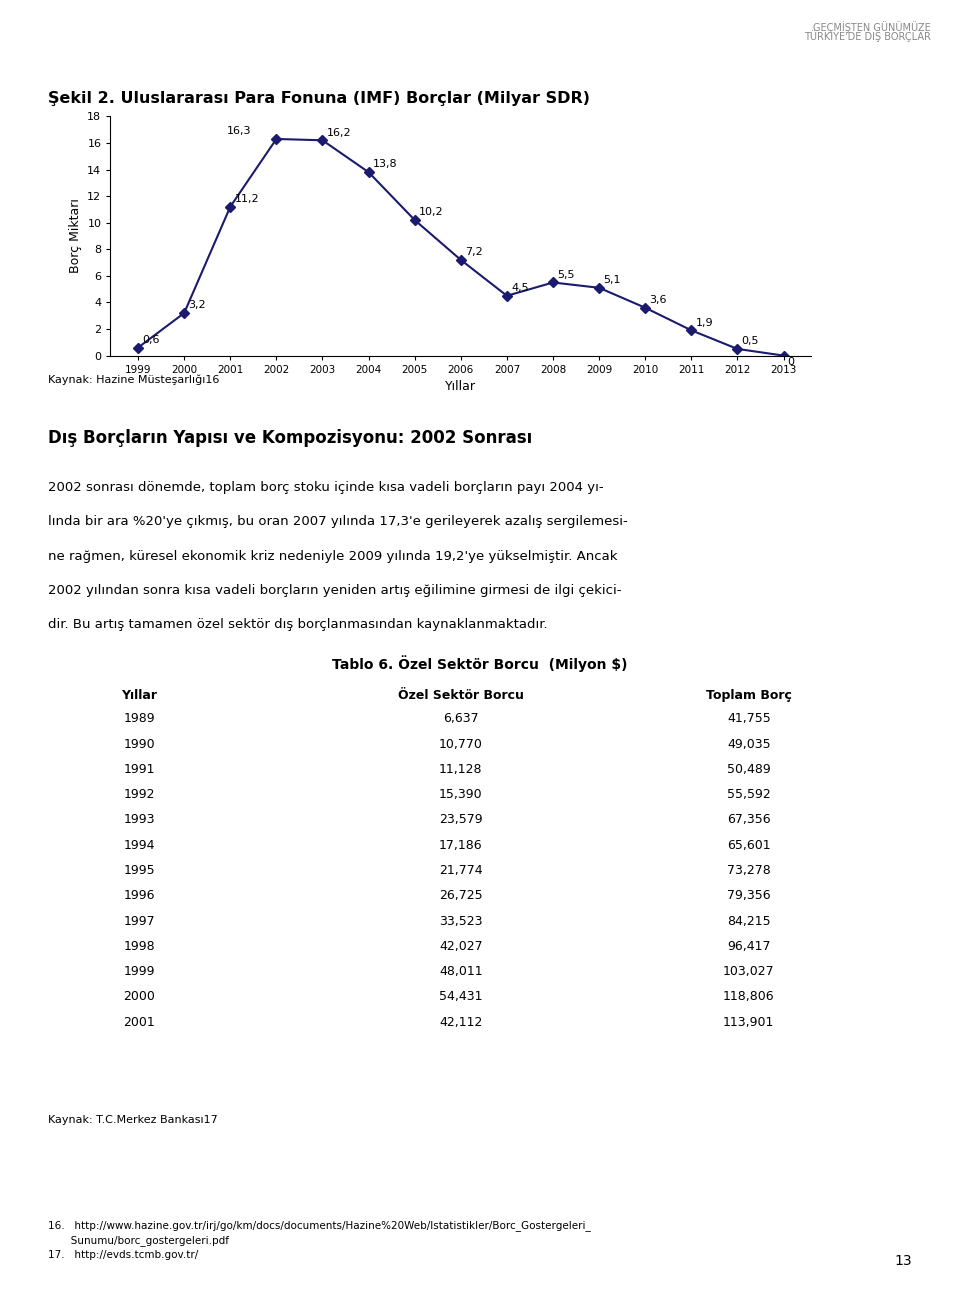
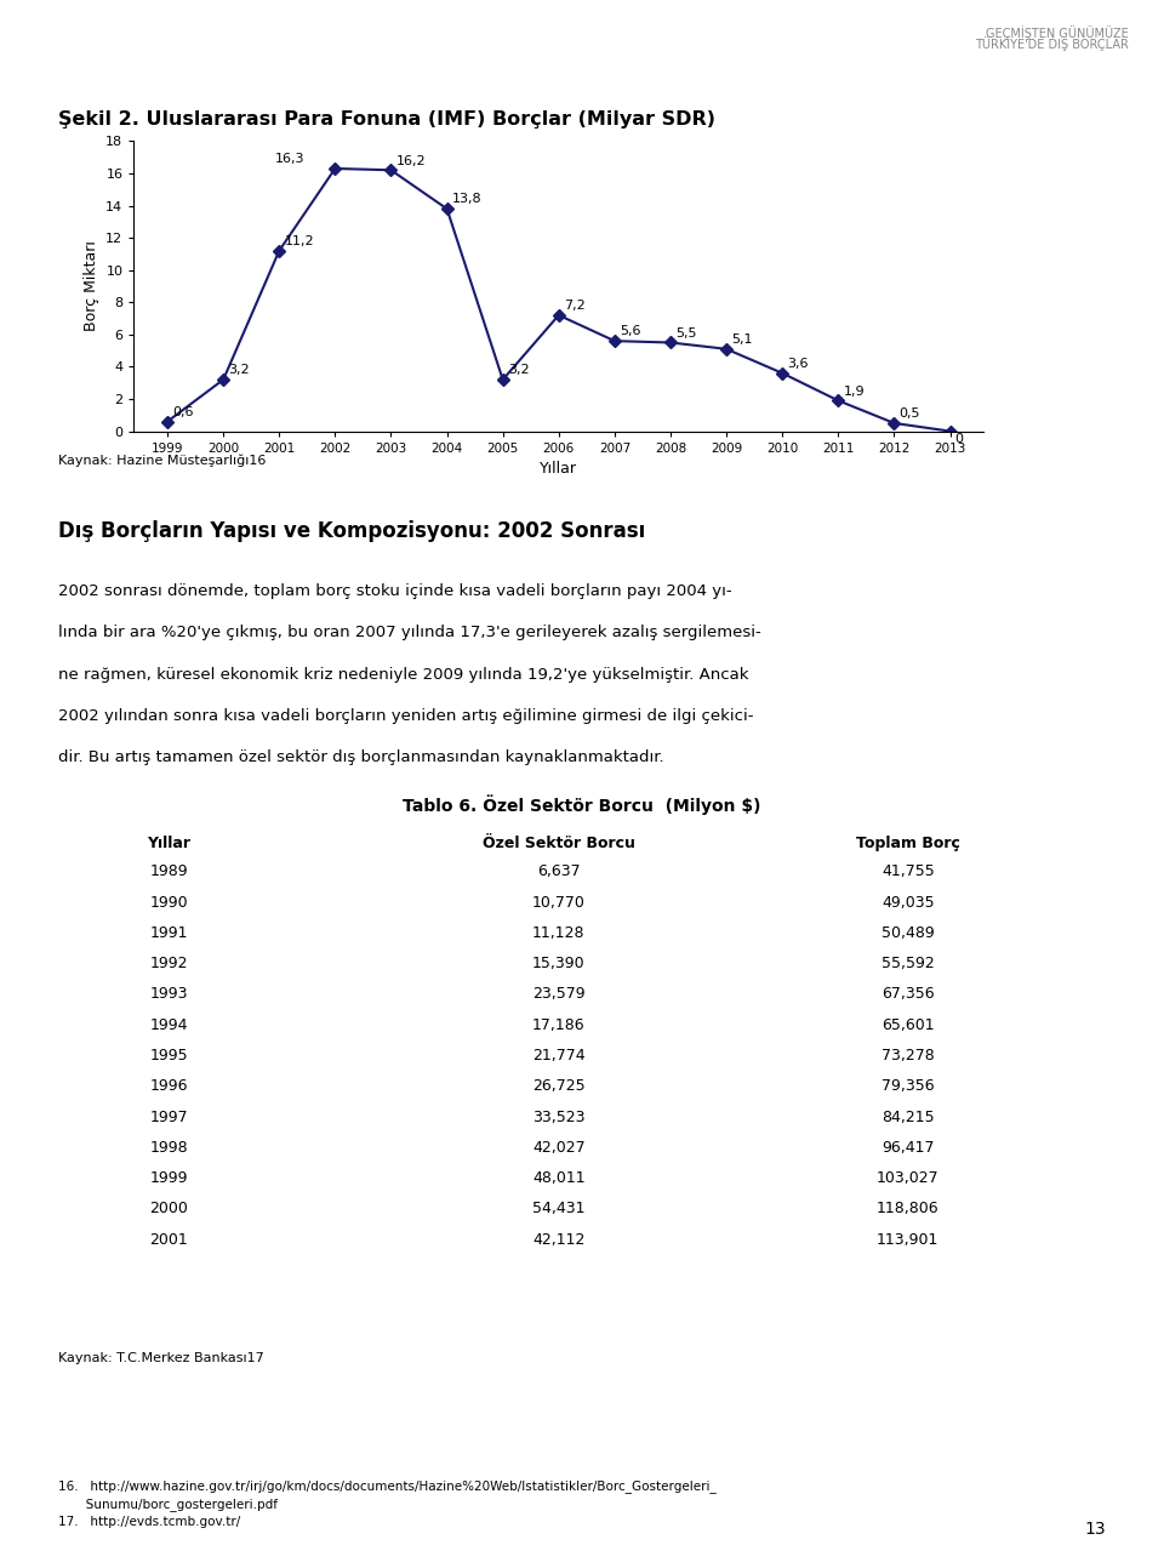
2005: 10,2 -> 3,2
2007: 4,5 -> 5,6
